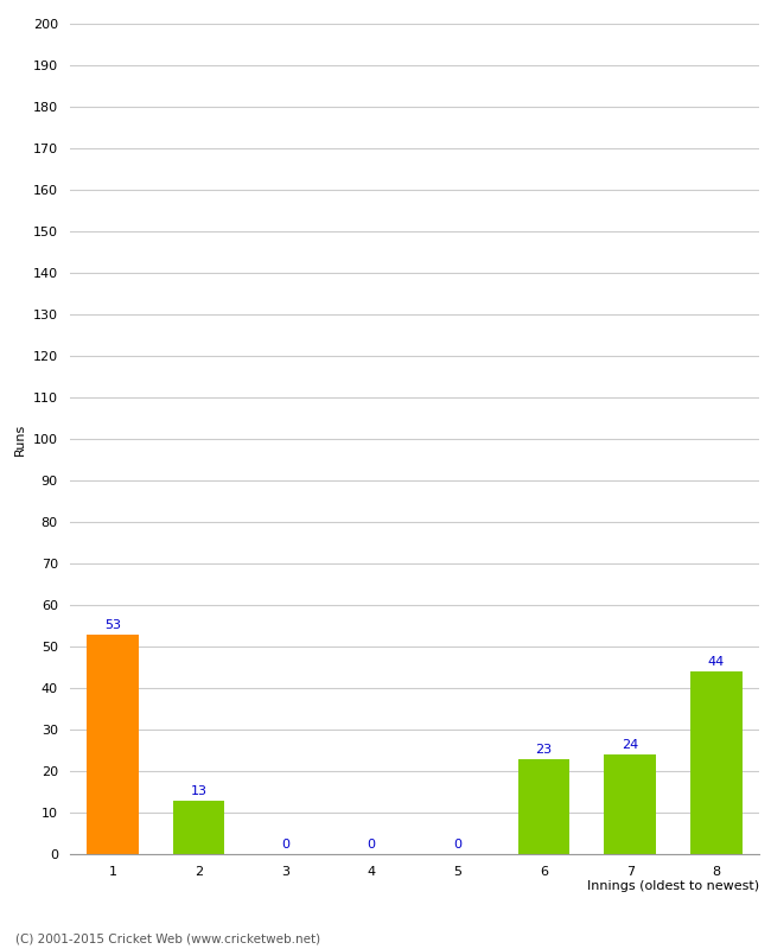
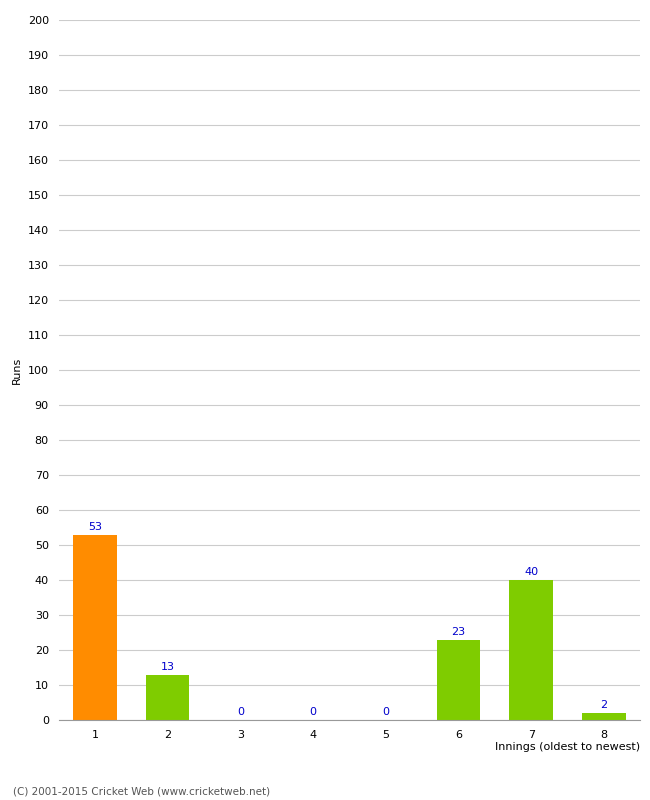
7: 24 -> 40
8: 44 -> 2
